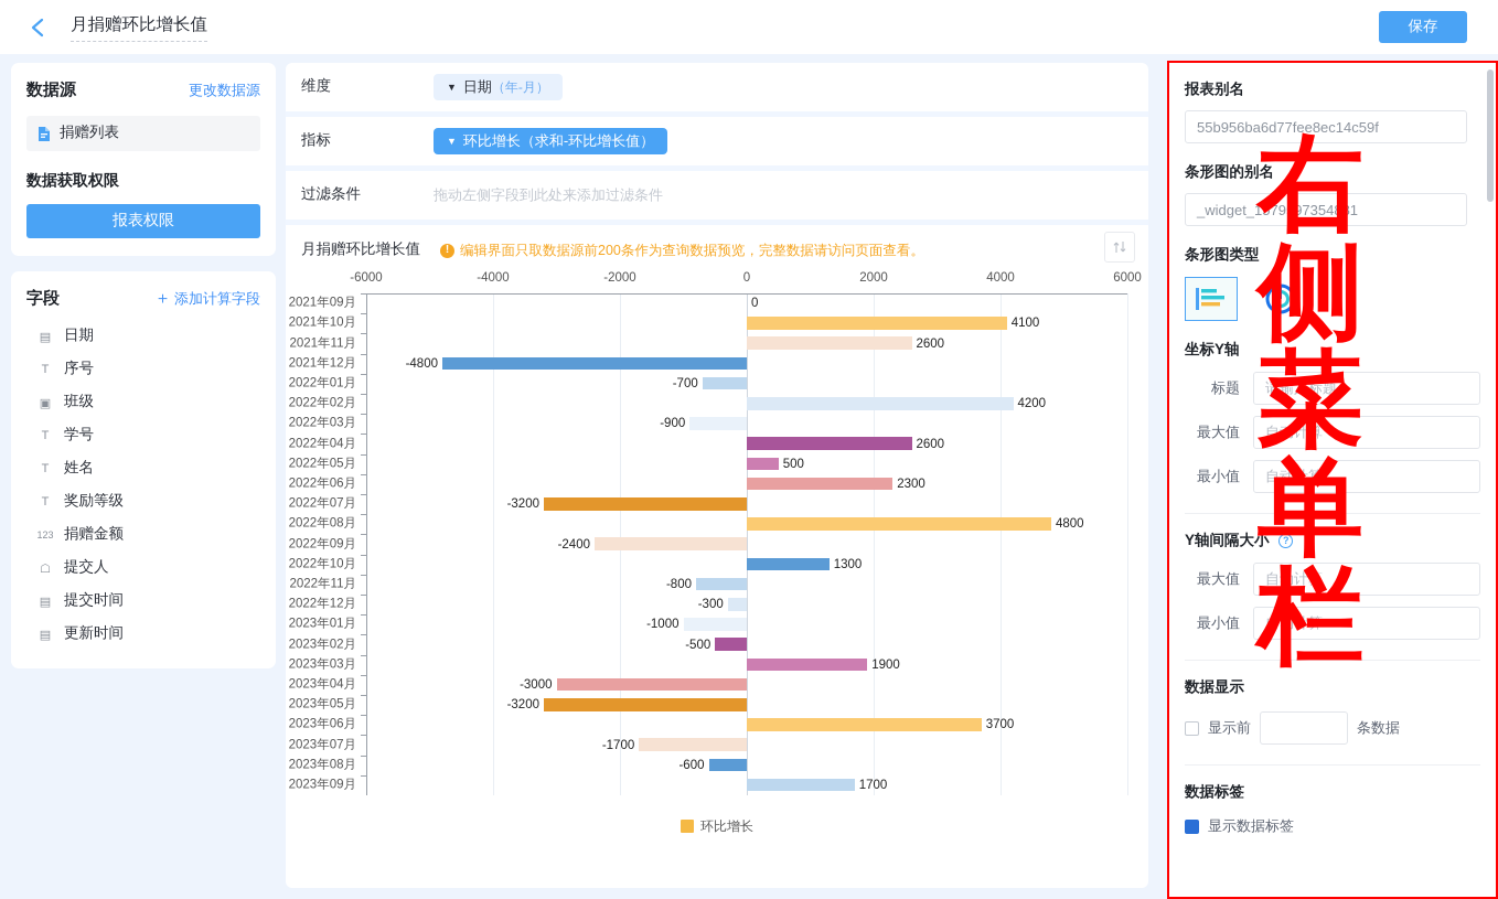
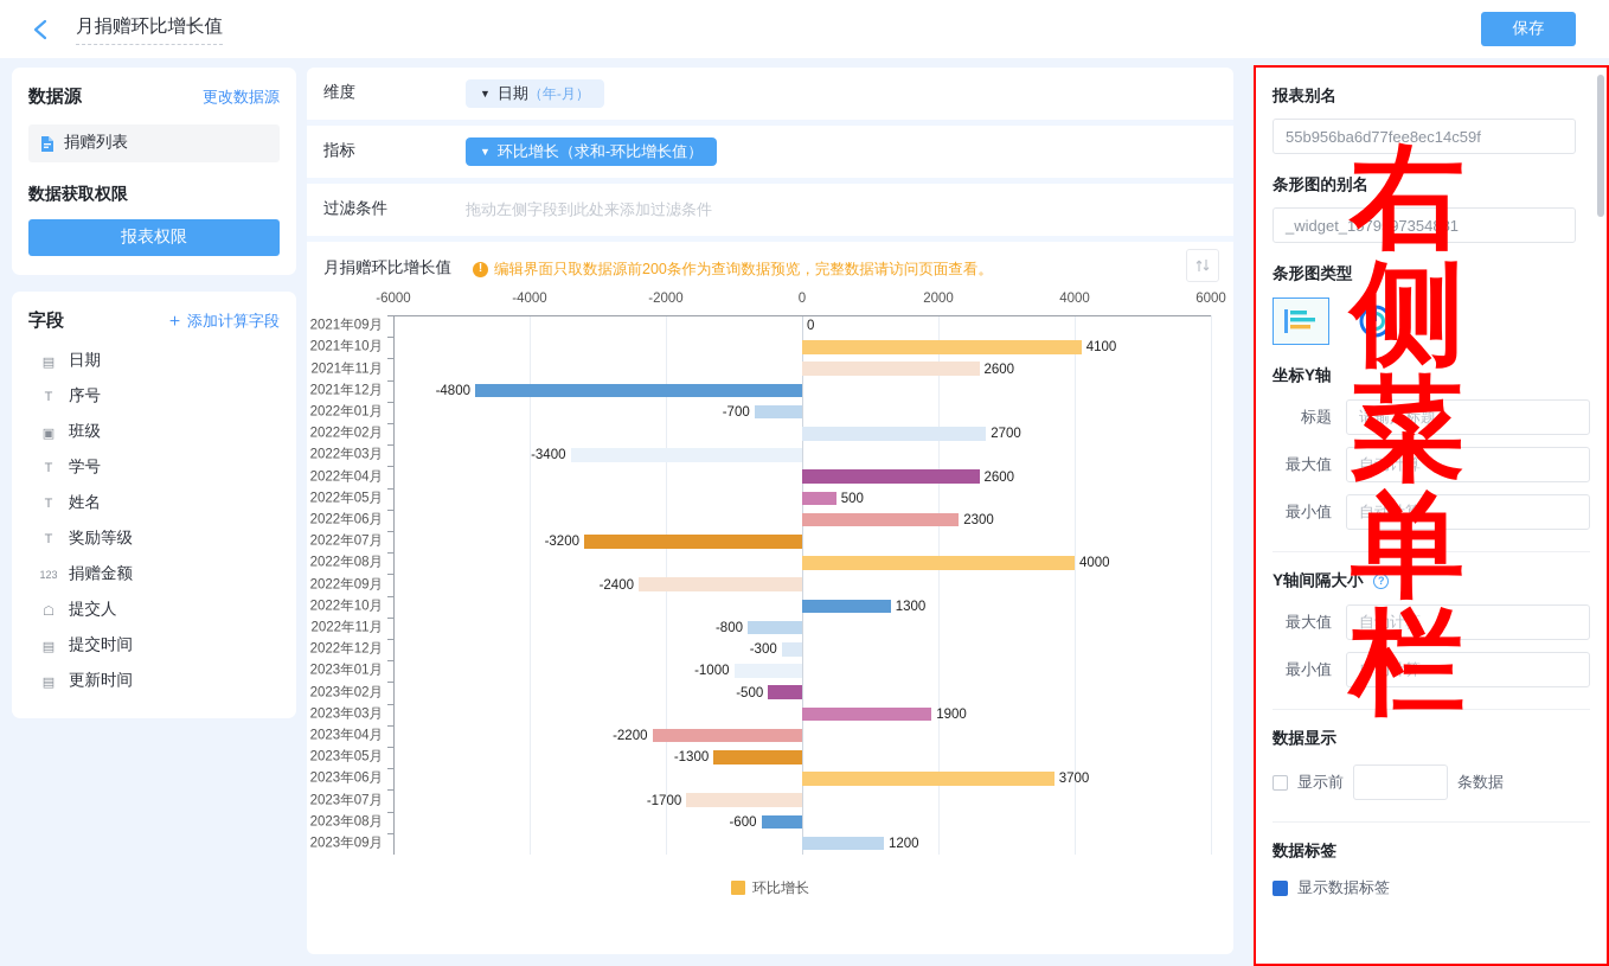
2022年02月: 4200 -> 2700
2022年03月: -900 -> -3400
2022年08月: 4800 -> 4000
2023年04月: -3000 -> -2200
2023年05月: -3200 -> -1300
2023年09月: 1700 -> 1200
